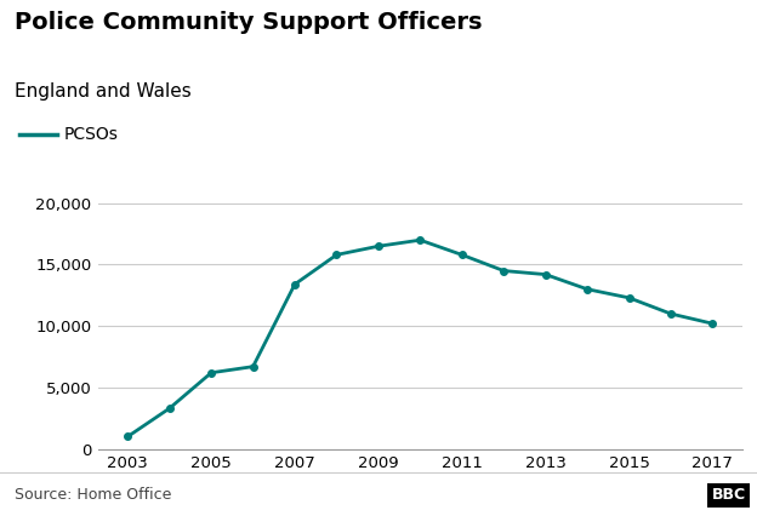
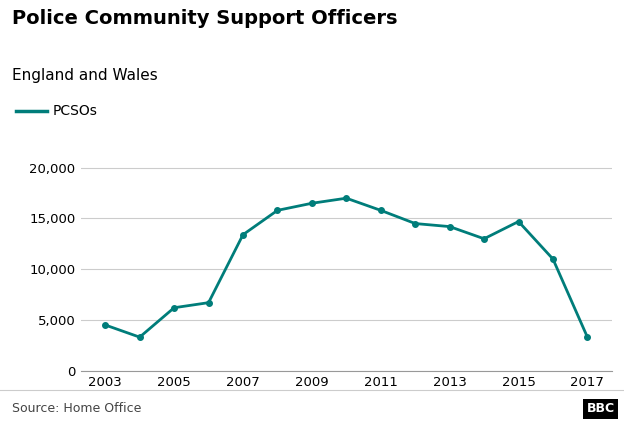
2003: 1,000 -> 4,500
2015: 12,300 -> 14,700
2017: 10,200 -> 3,300
